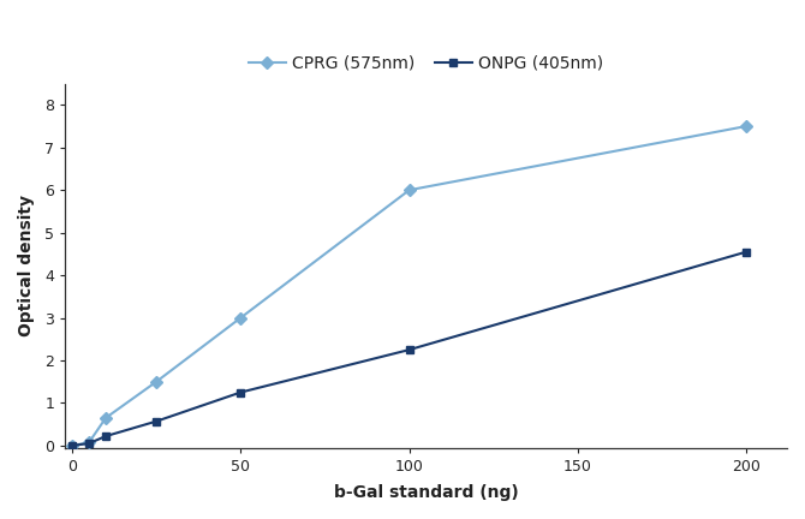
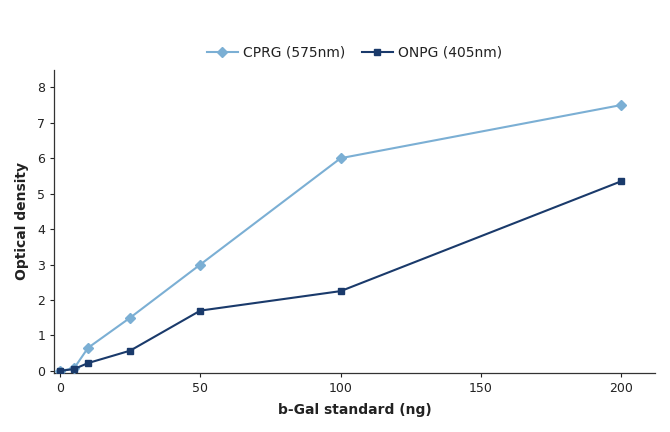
ONPG (405nm)/50: 1.25 -> 1.70
ONPG (405nm)/200: 4.55 -> 5.35
